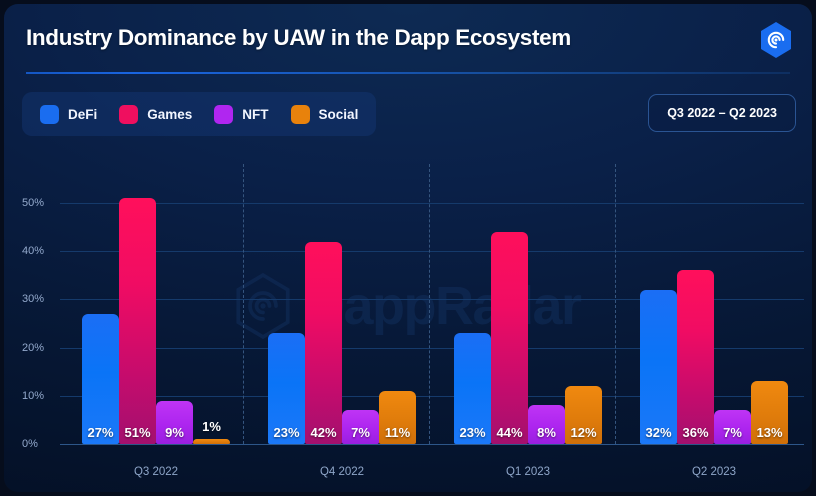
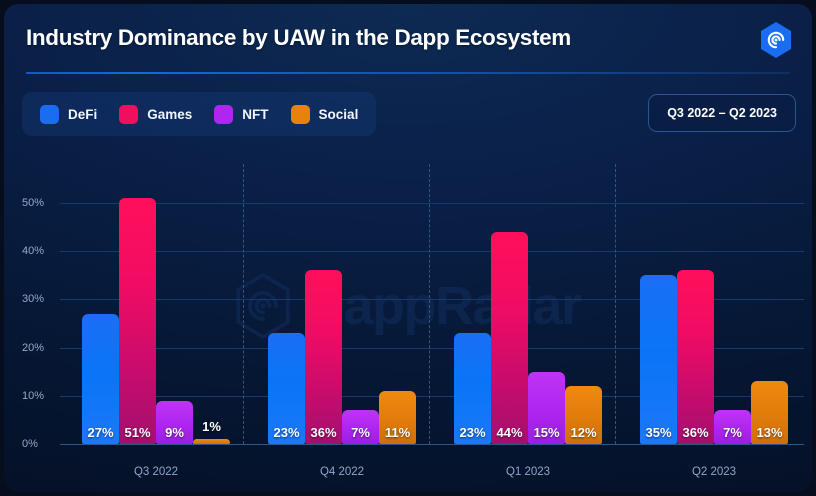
Games/Q4 2022: 42% -> 36%
NFT/Q1 2023: 8% -> 15%
DeFi/Q2 2023: 32% -> 35%
